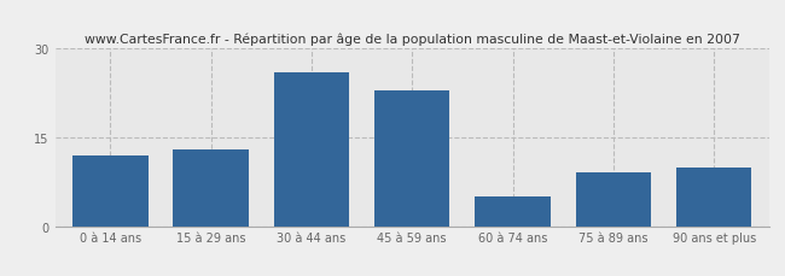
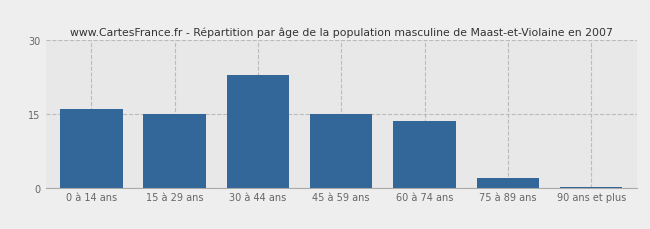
0 à 14 ans: 12.0 -> 16.0
15 à 29 ans: 13.0 -> 15.0
30 à 44 ans: 26.0 -> 23.0
45 à 59 ans: 23.0 -> 15.0
60 à 74 ans: 5.0 -> 13.5
75 à 89 ans: 9.0 -> 2.0
90 ans et plus: 10.0 -> 0.2
